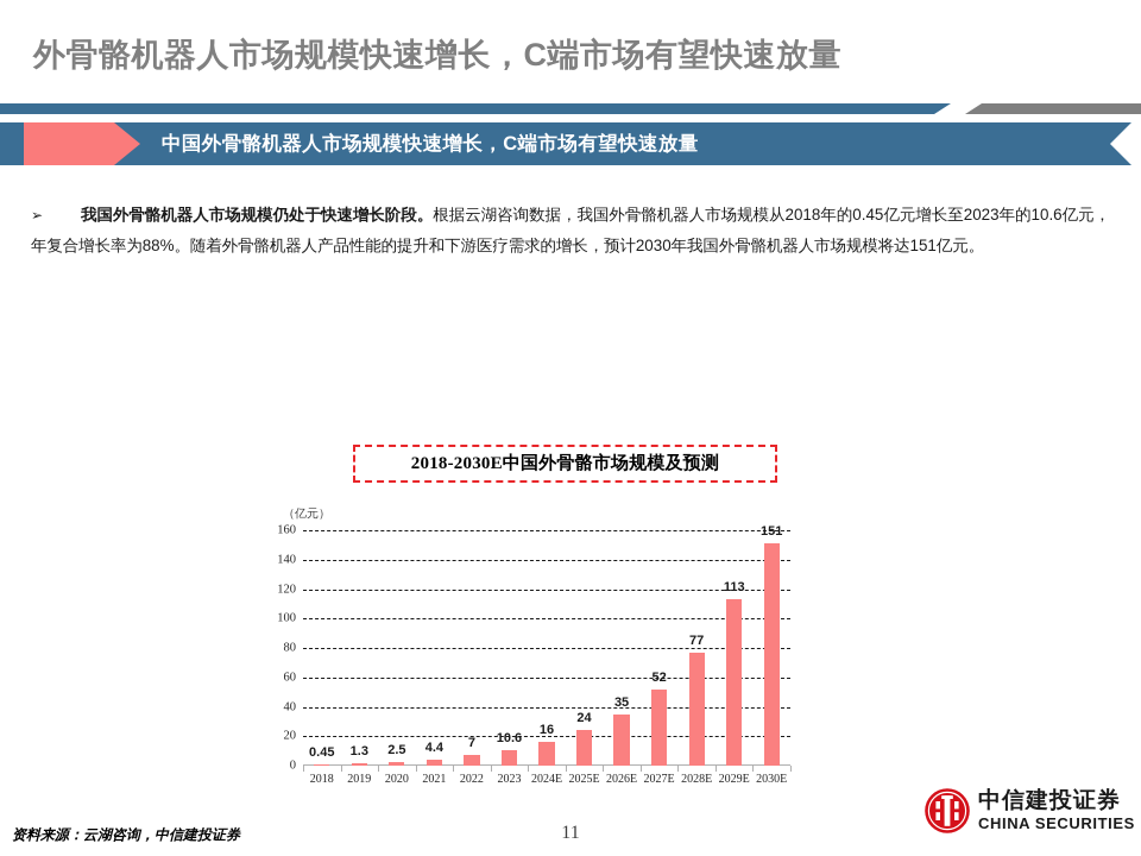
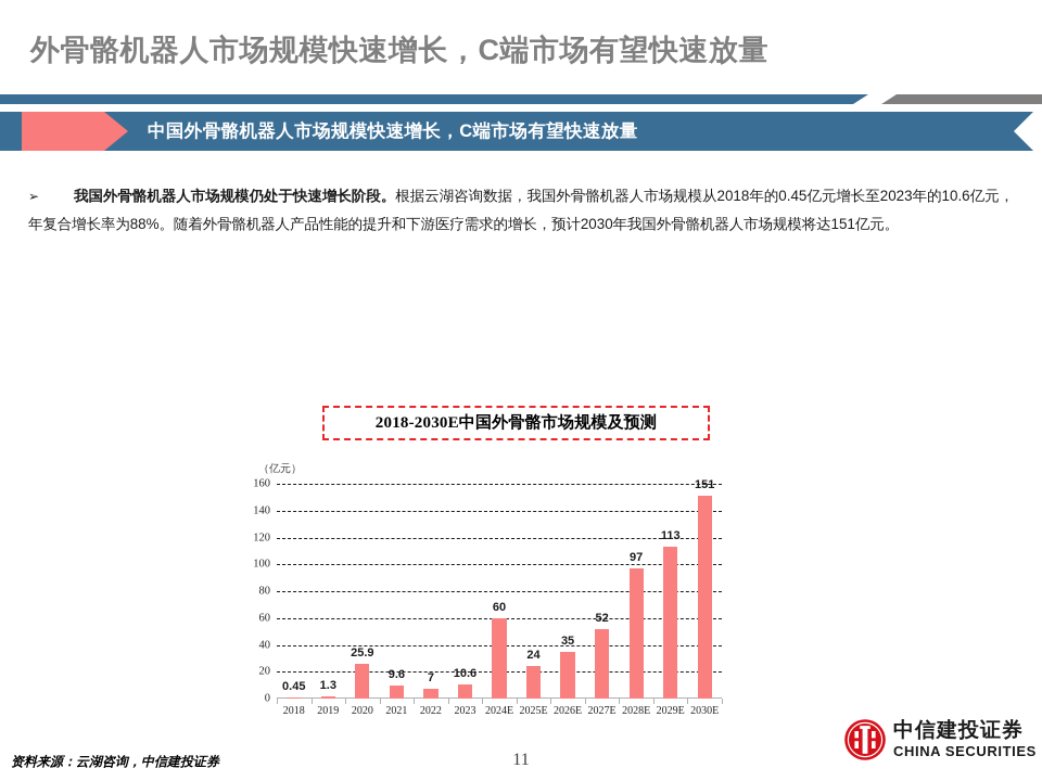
2020: 2.5 -> 25.9
2021: 4.4 -> 9.6
2024E: 16 -> 60
2028E: 77 -> 97
